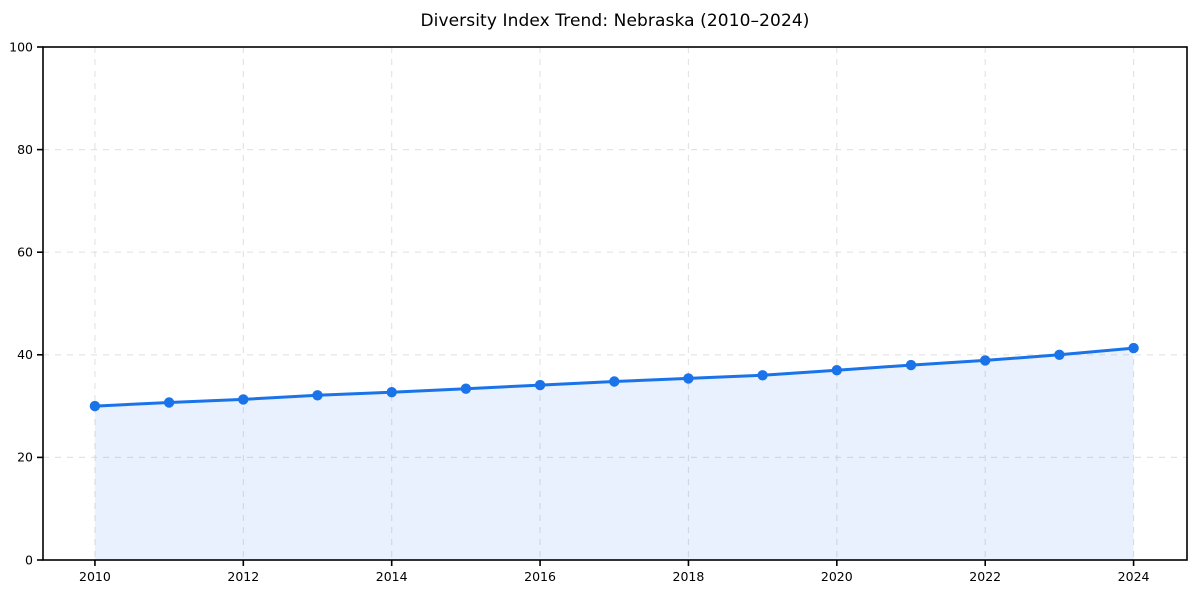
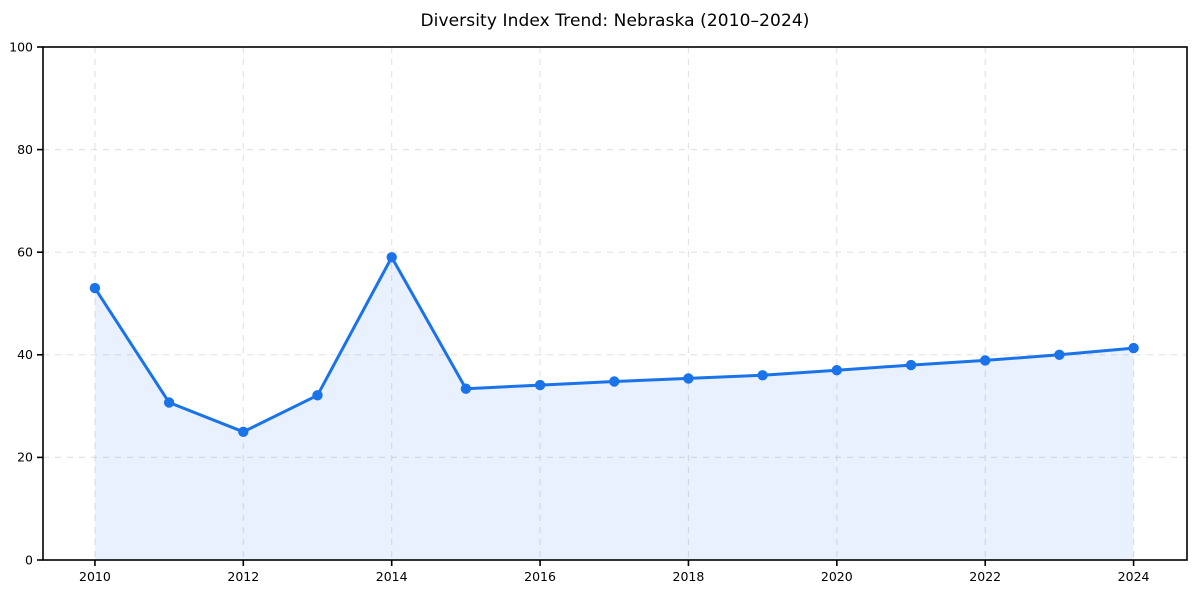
2010: 30 -> 53
2012: 31 -> 25
2014: 33 -> 59
